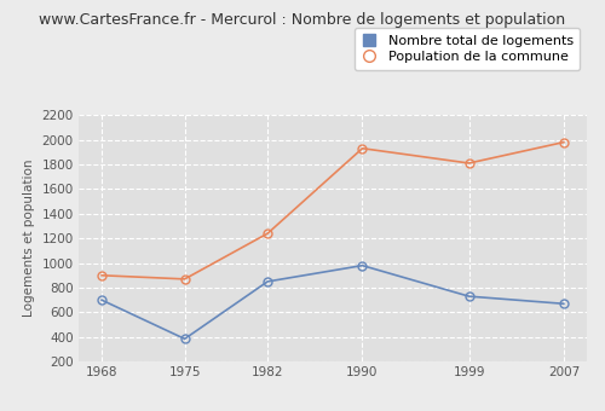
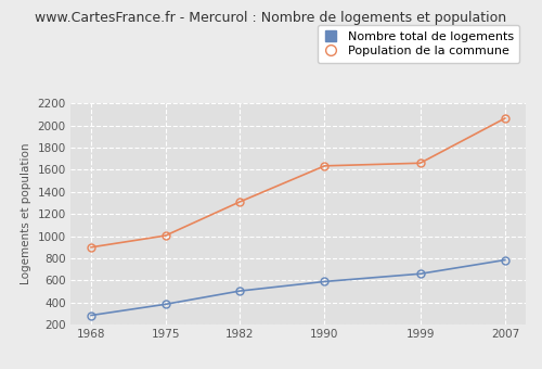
Nombre total de logements/1968: 700 -> 280
Population de la commune/1975: 870 -> 1000
Nombre total de logements/1982: 850 -> 500
Population de la commune/1982: 1240 -> 1310
Nombre total de logements/1990: 980 -> 590
Population de la commune/1990: 1930 -> 1640
Nombre total de logements/1999: 730 -> 660
Population de la commune/1999: 1810 -> 1660
Nombre total de logements/2007: 670 -> 780
Population de la commune/2007: 1980 -> 2060
